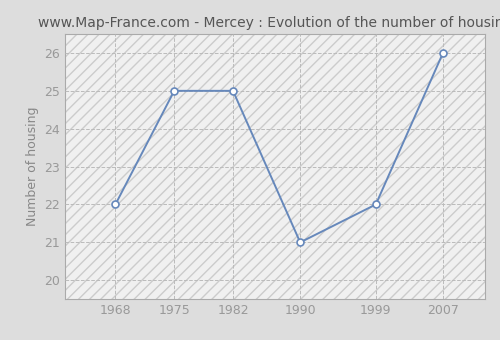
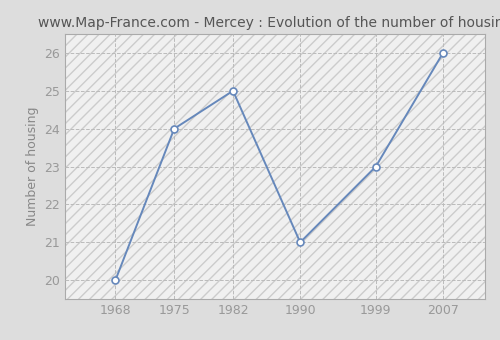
1968: 22 -> 20
1975: 25 -> 24
1999: 22 -> 23
